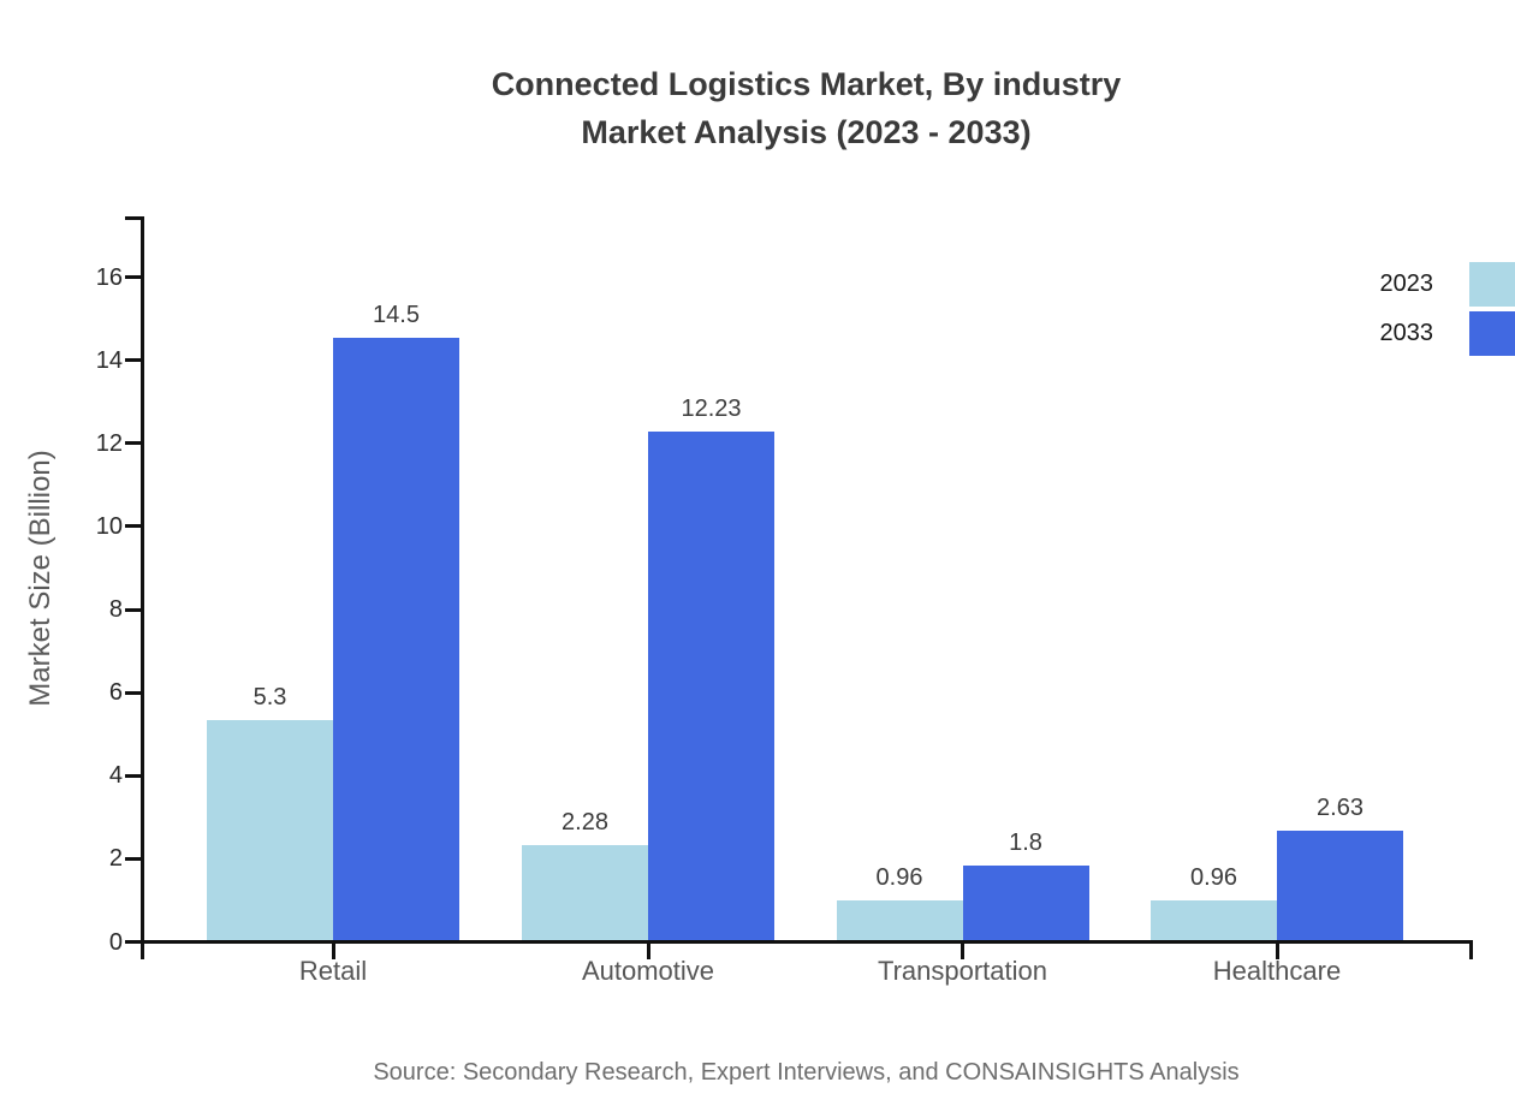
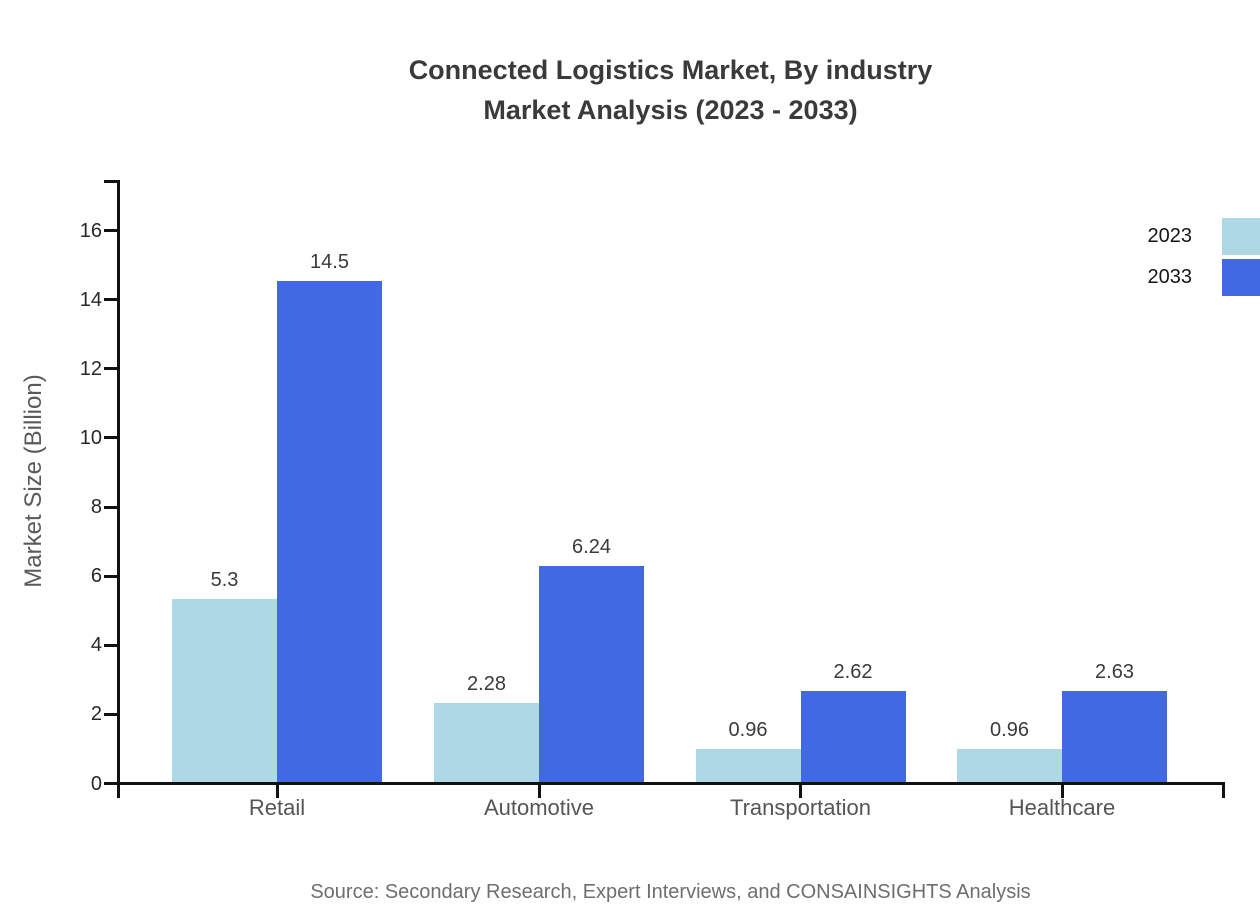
2033/Automotive: 12.23 -> 6.24
2033/Transportation: 1.8 -> 2.62
